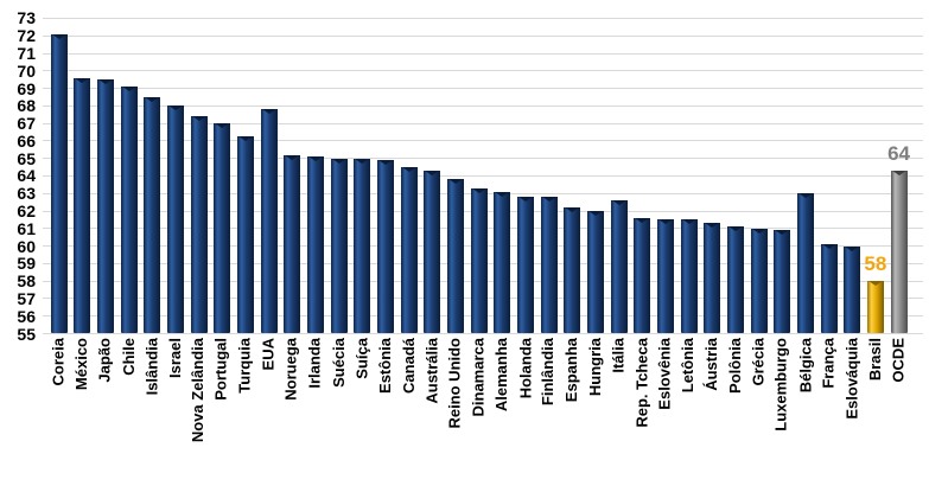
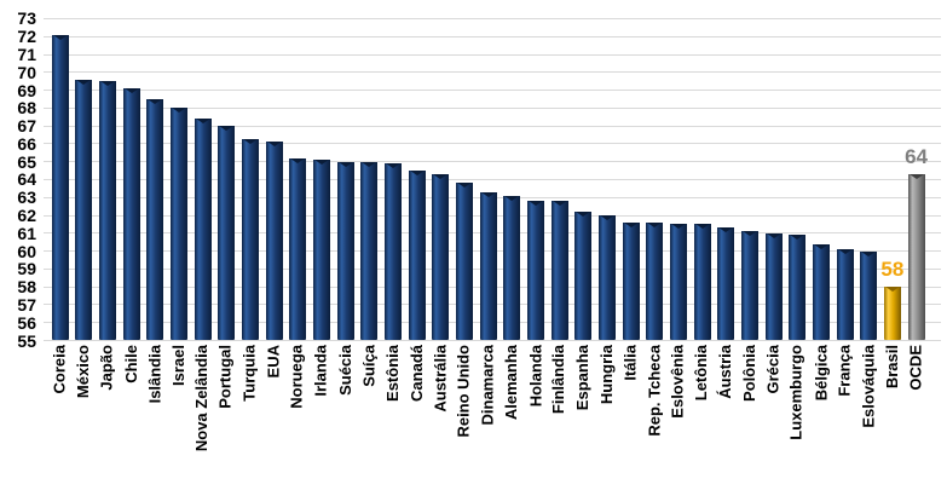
EUA: 67.8 -> 66.1
Itália: 62.6 -> 61.6
Bélgica: 63.0 -> 60.4
